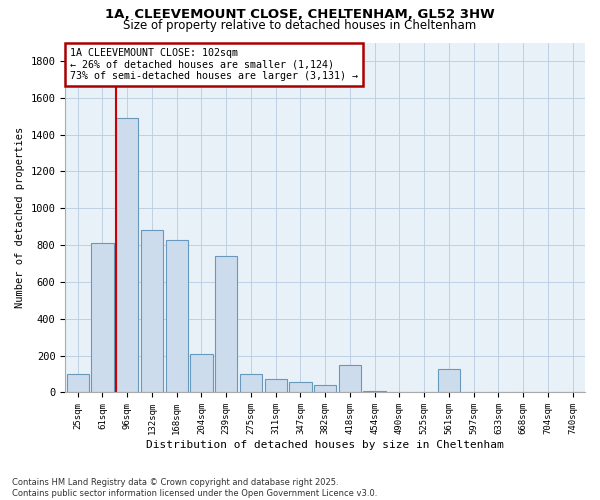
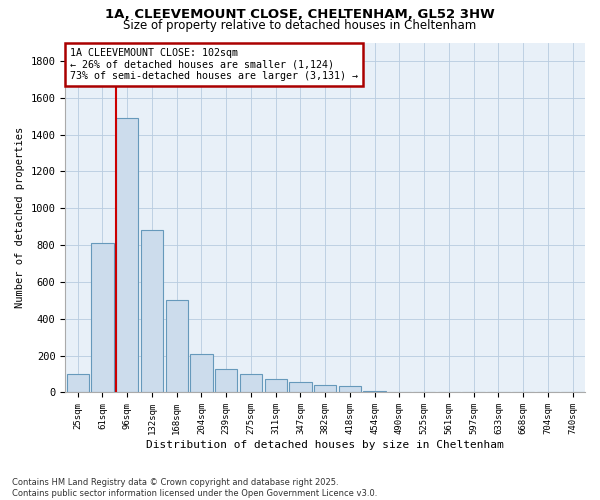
168sqm: 830 -> 500
239sqm: 740 -> 130
418sqm: 150 -> 40
561sqm: 130 -> 0
